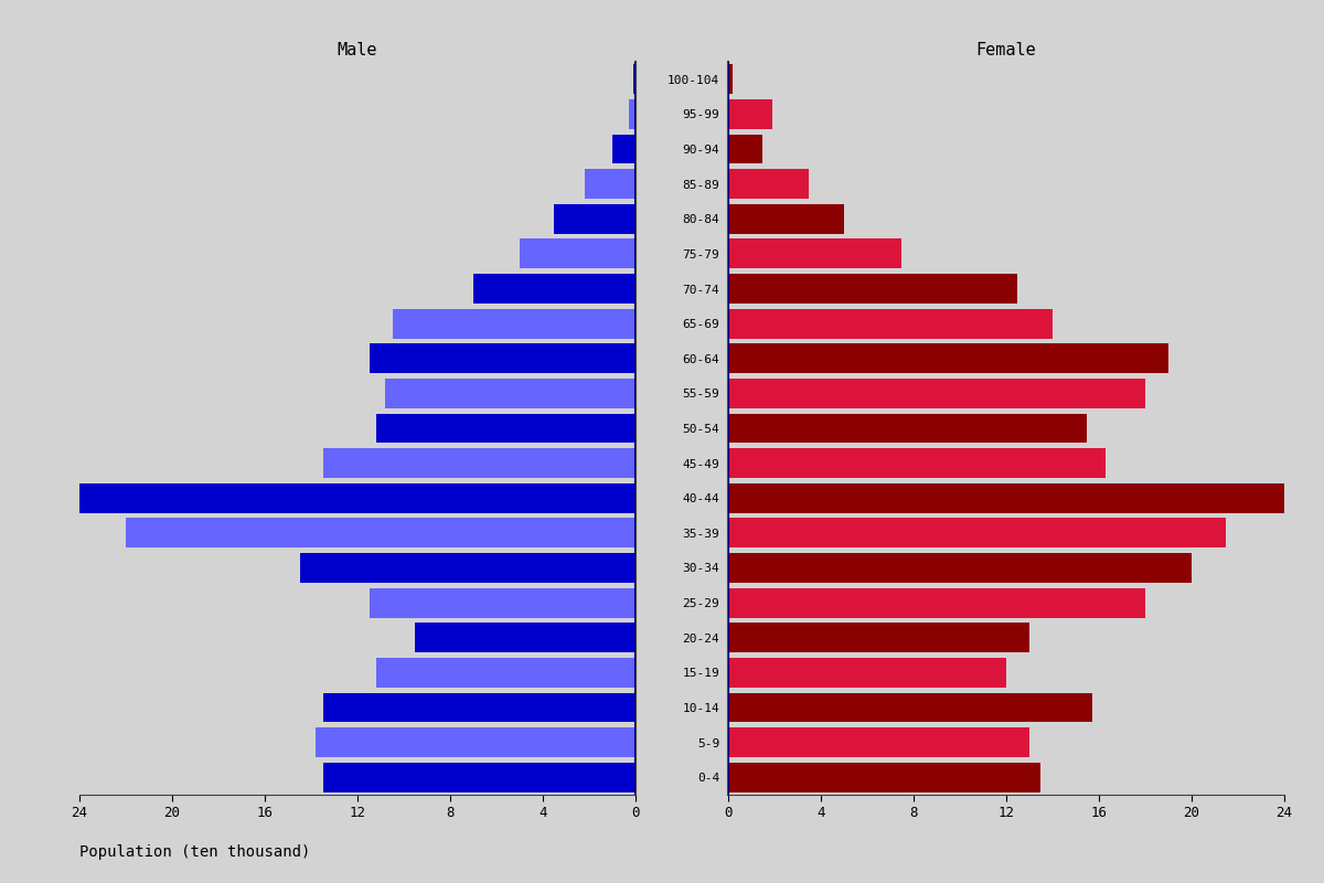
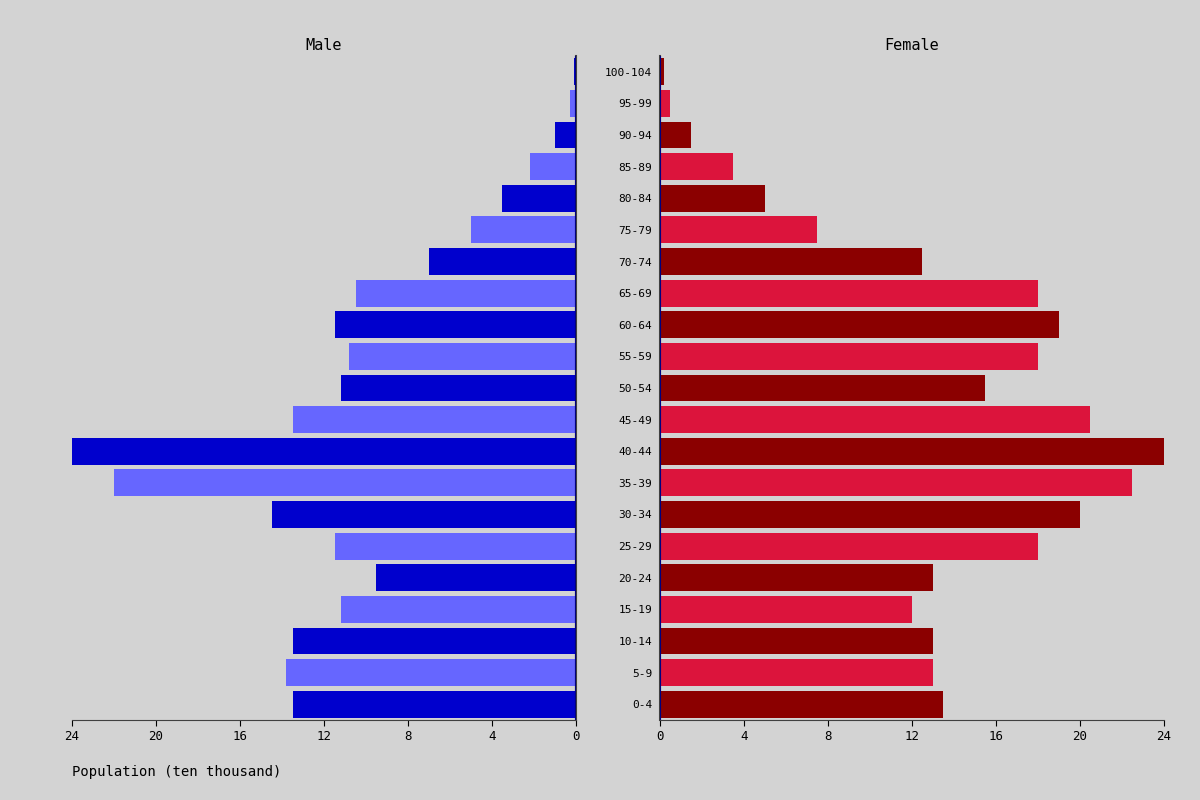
Female/95-99: 1.9 -> 0.5
Female/65-69: 14.0 -> 18.0
Female/45-49: 16.3 -> 20.5
Female/35-39: 21.5 -> 22.5
Female/10-14: 15.7 -> 13.0
